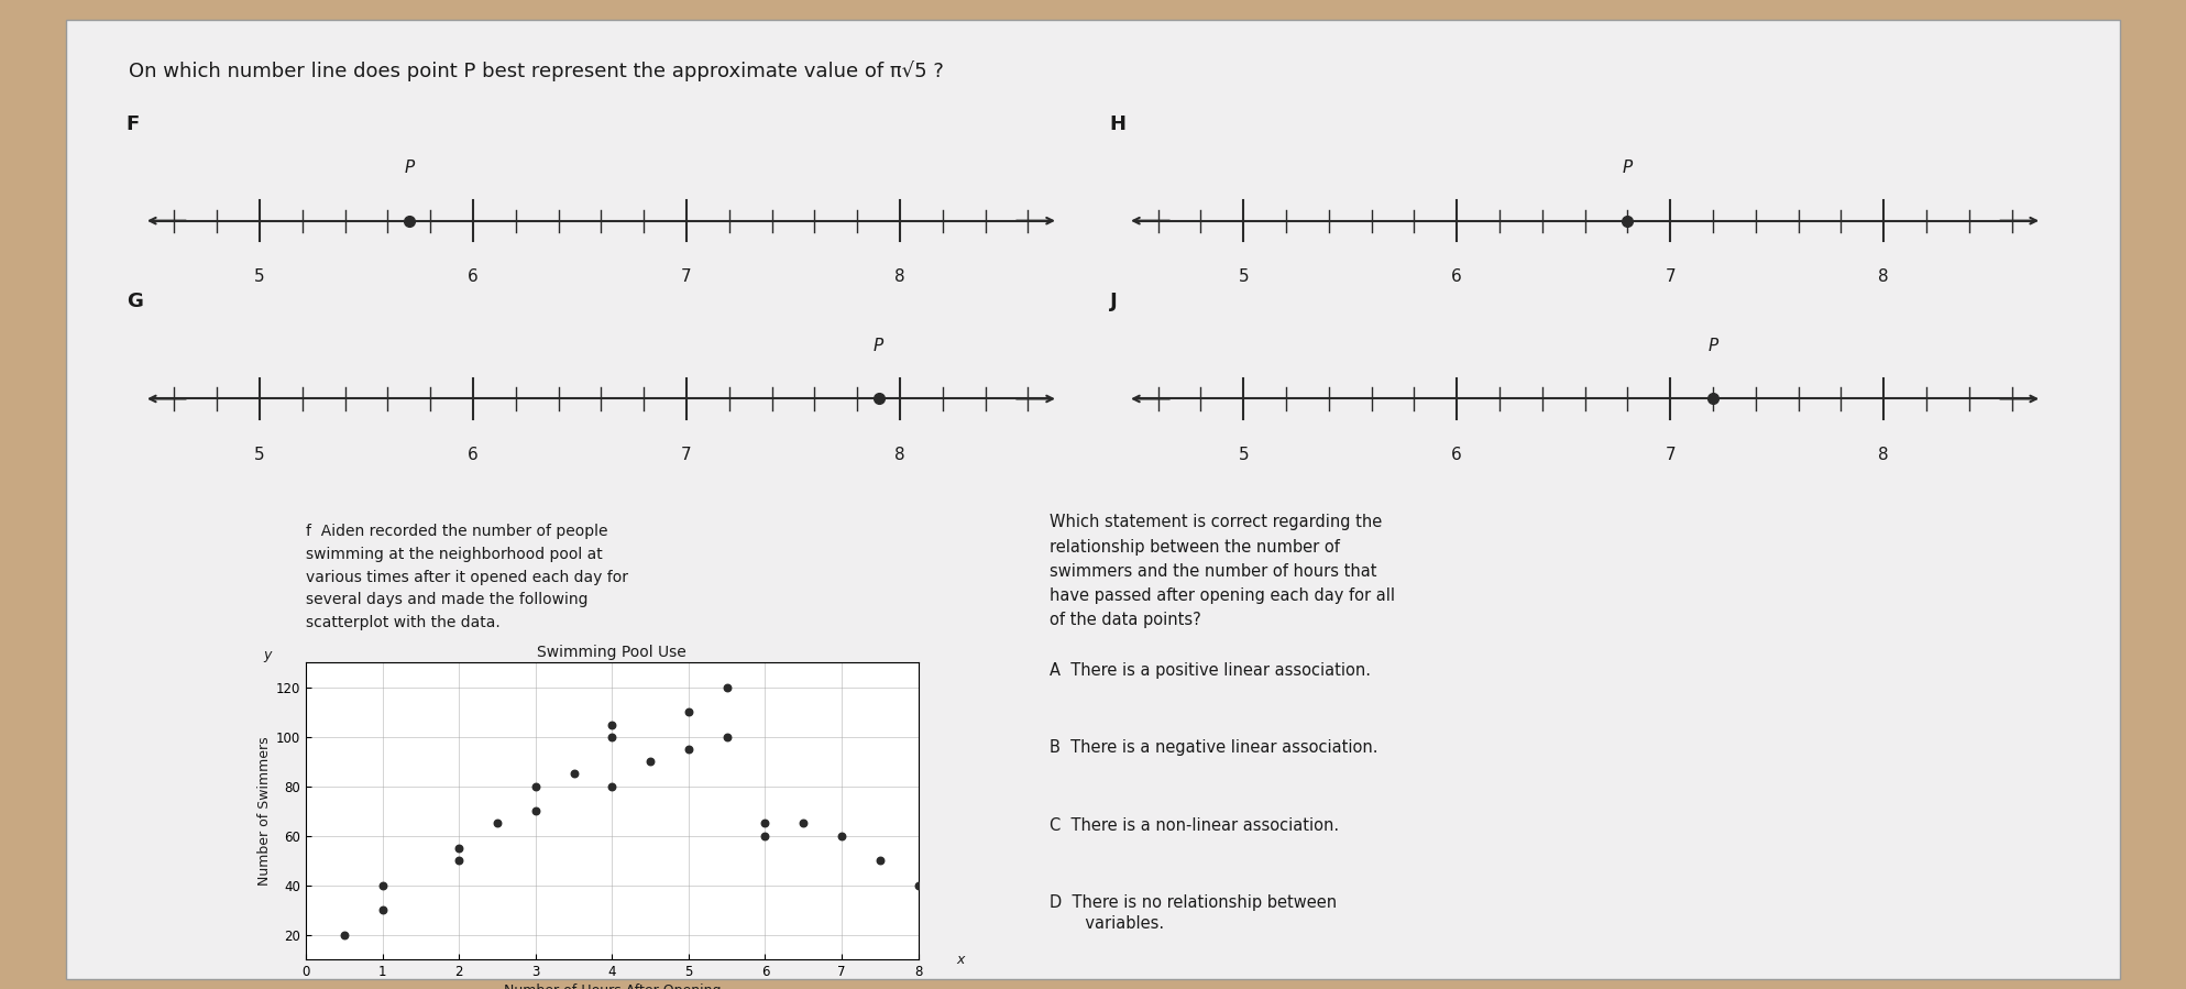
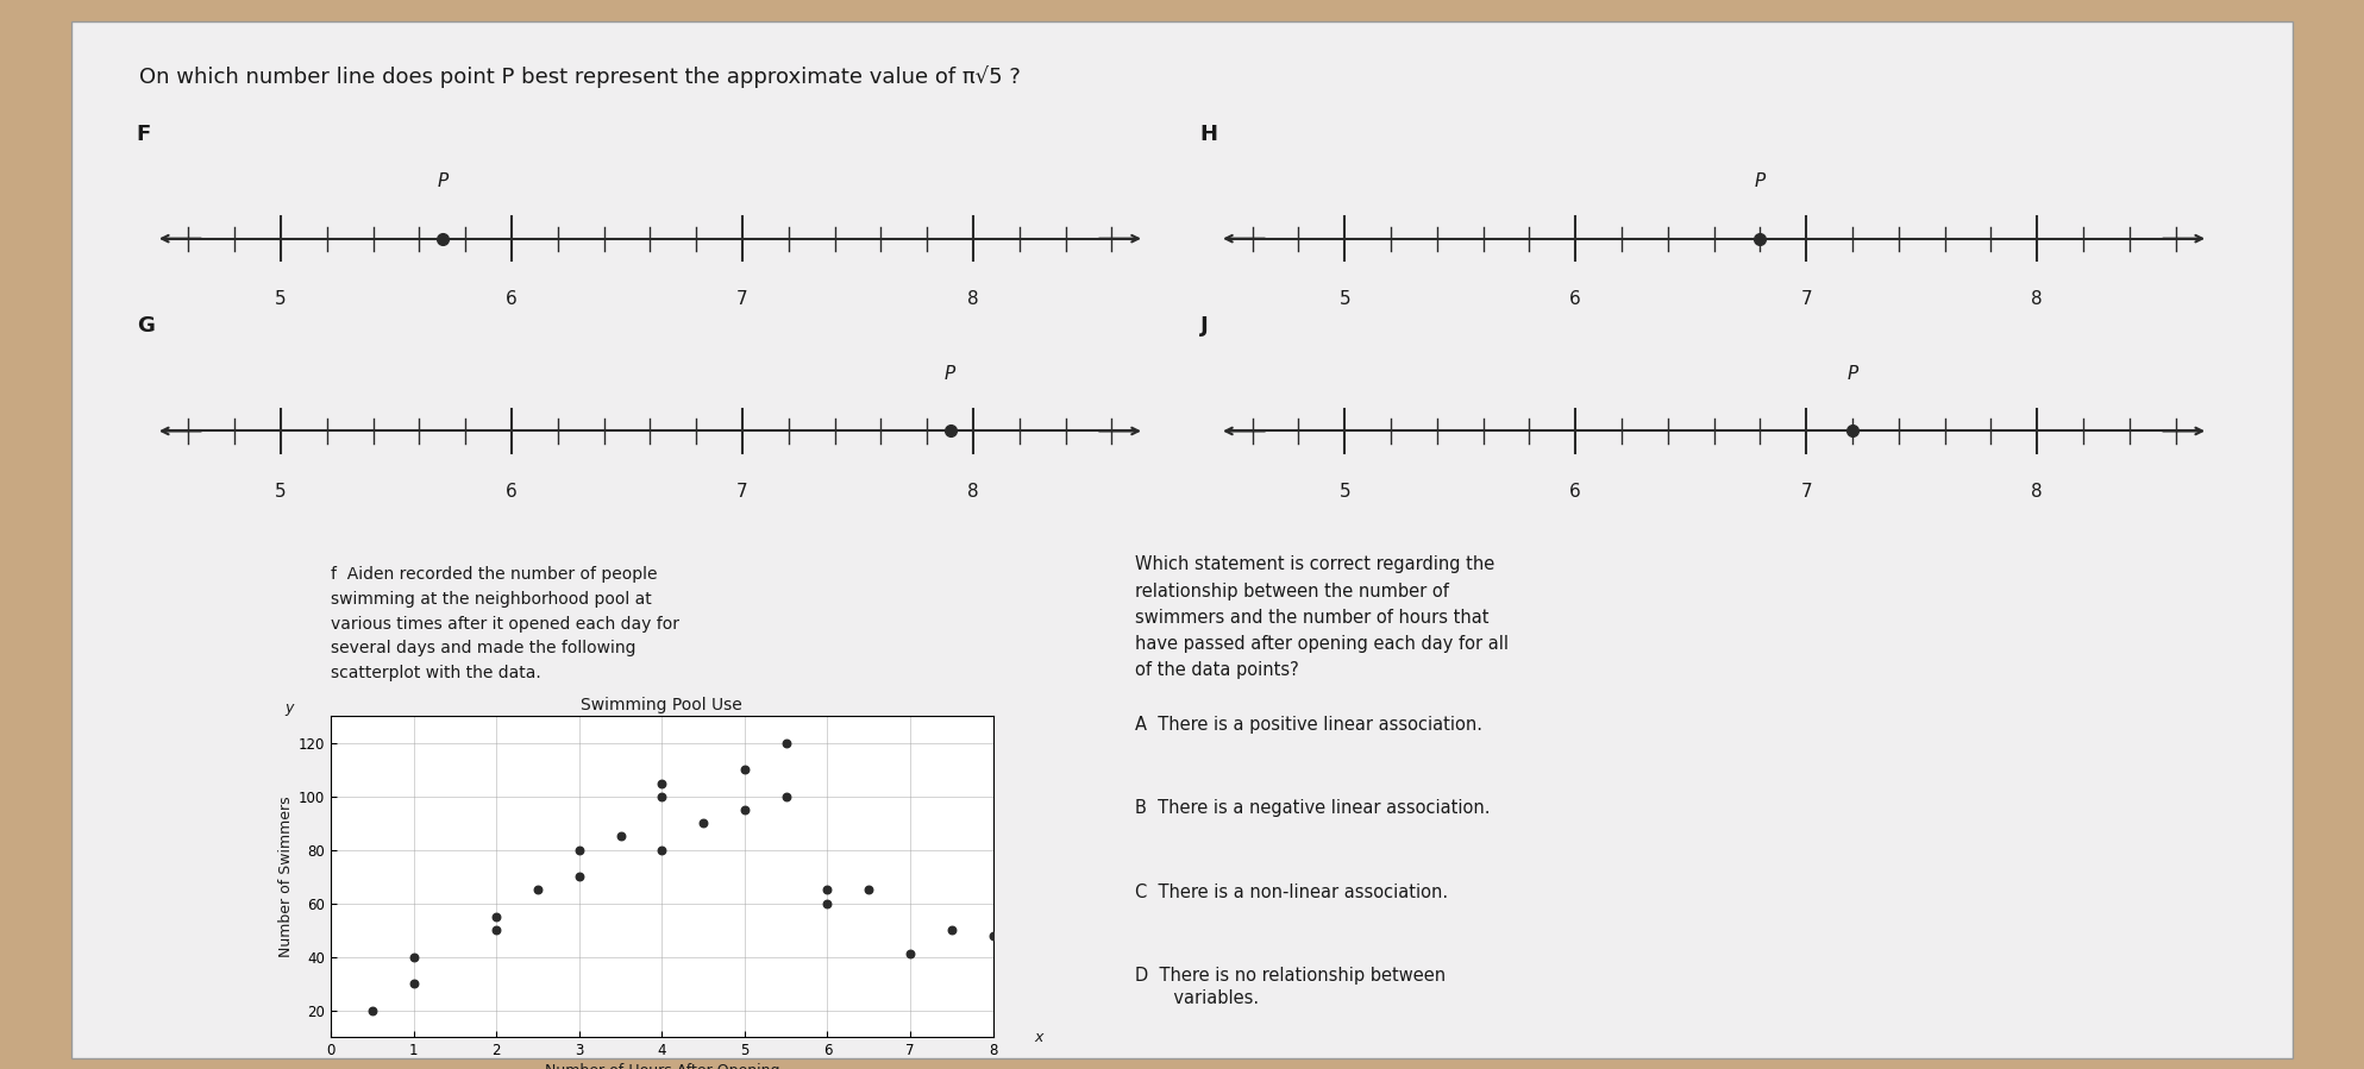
7: 60 -> 41
8: 40 -> 48
